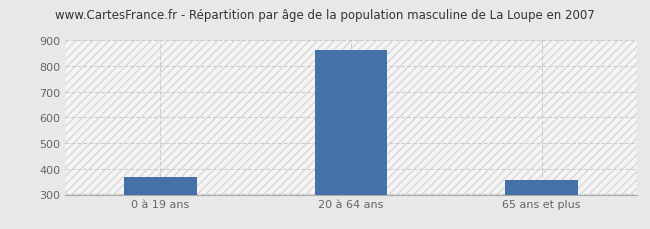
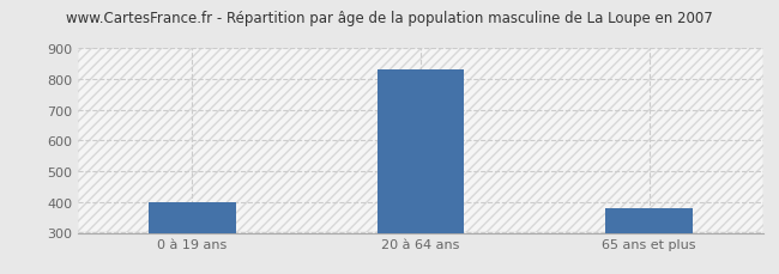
0 à 19 ans: 370 -> 400
20 à 64 ans: 862 -> 830
65 ans et plus: 357 -> 380
